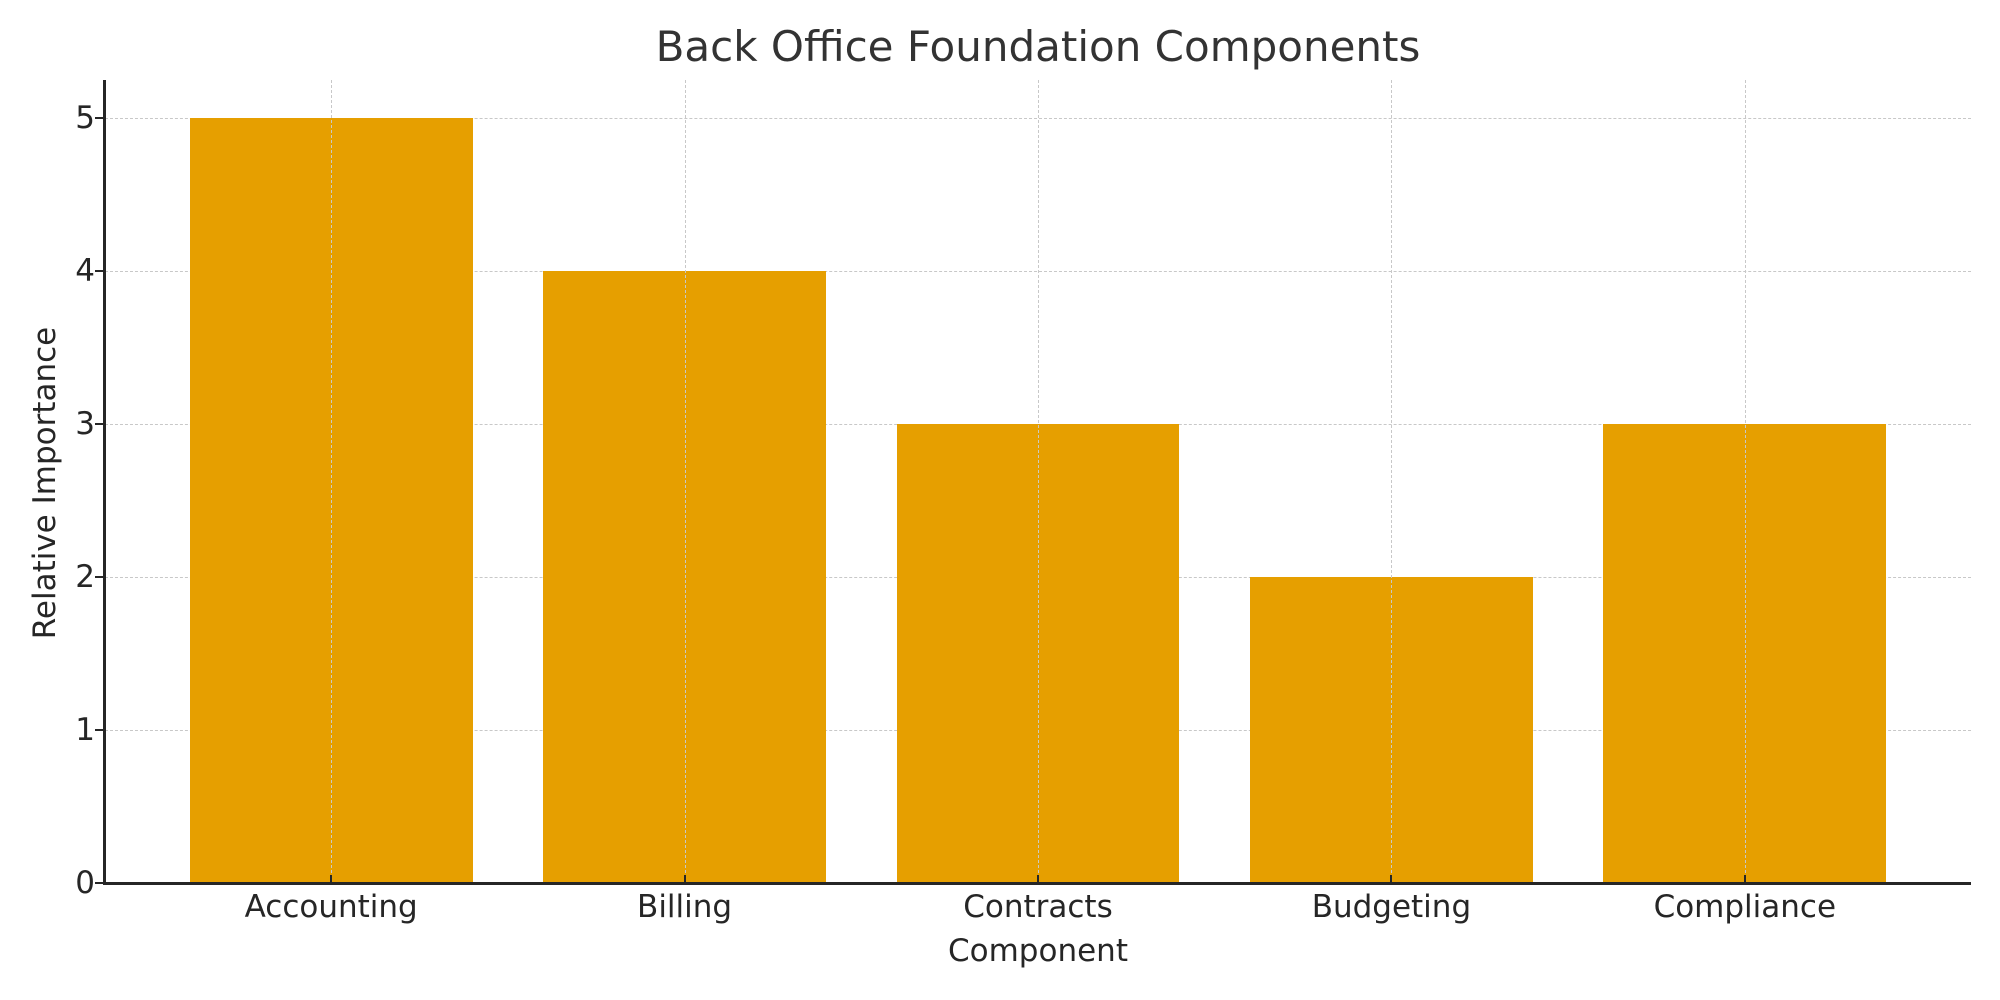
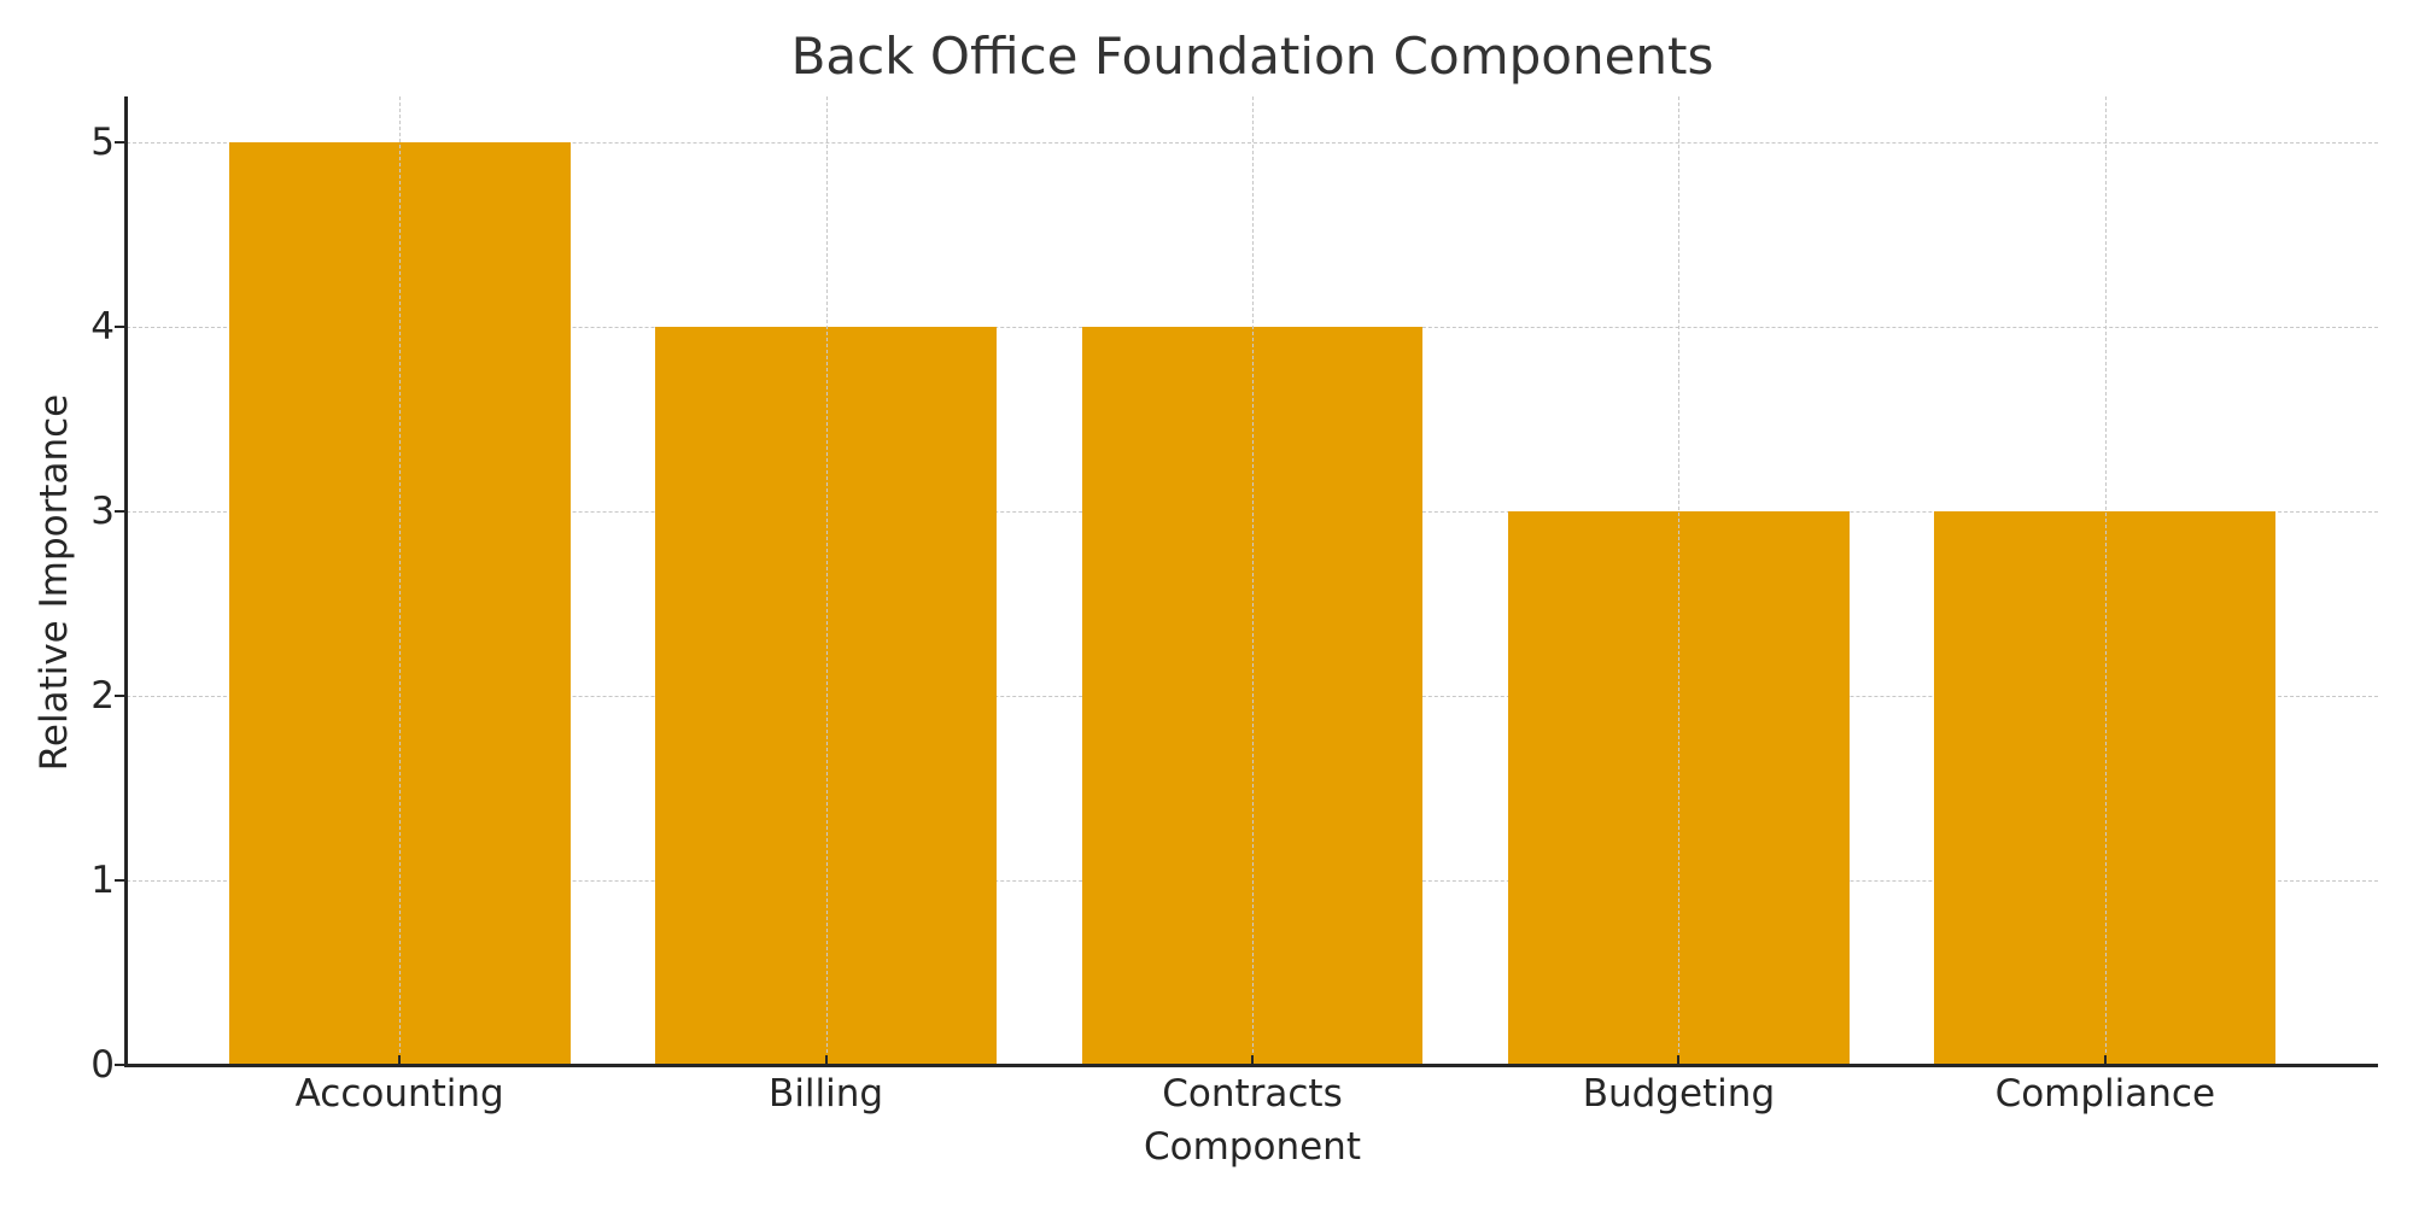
Contracts: 3 -> 4
Budgeting: 2 -> 3
